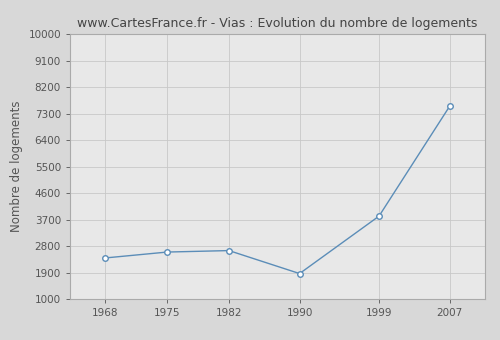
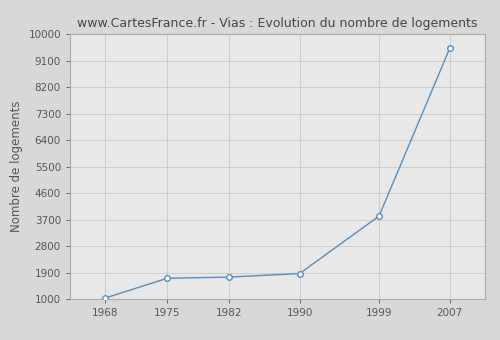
1968: 2400 -> 1040
1975: 2600 -> 1710
1982: 2650 -> 1750
2007: 7550 -> 9510
